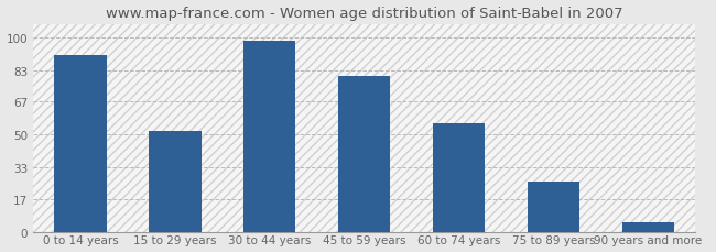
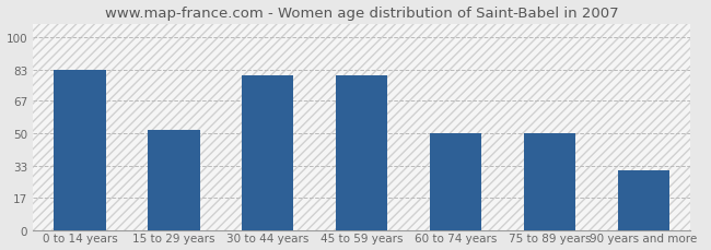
0 to 14 years: 91 -> 83
30 to 44 years: 98 -> 80
60 to 74 years: 56 -> 50
75 to 89 years: 26 -> 50
90 years and more: 5 -> 31
